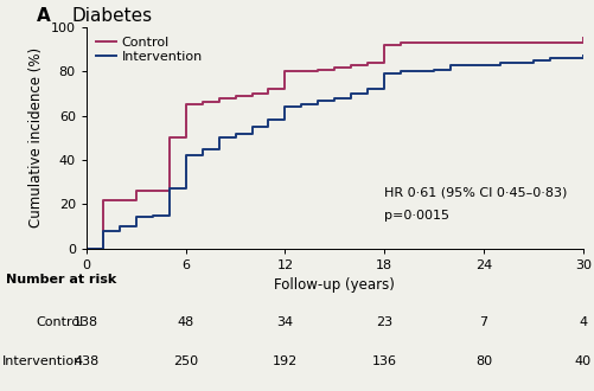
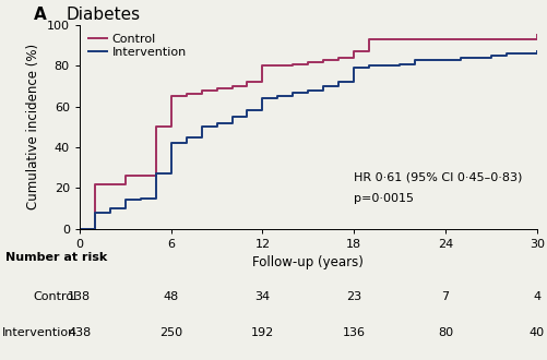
Control/18: 92 -> 87
